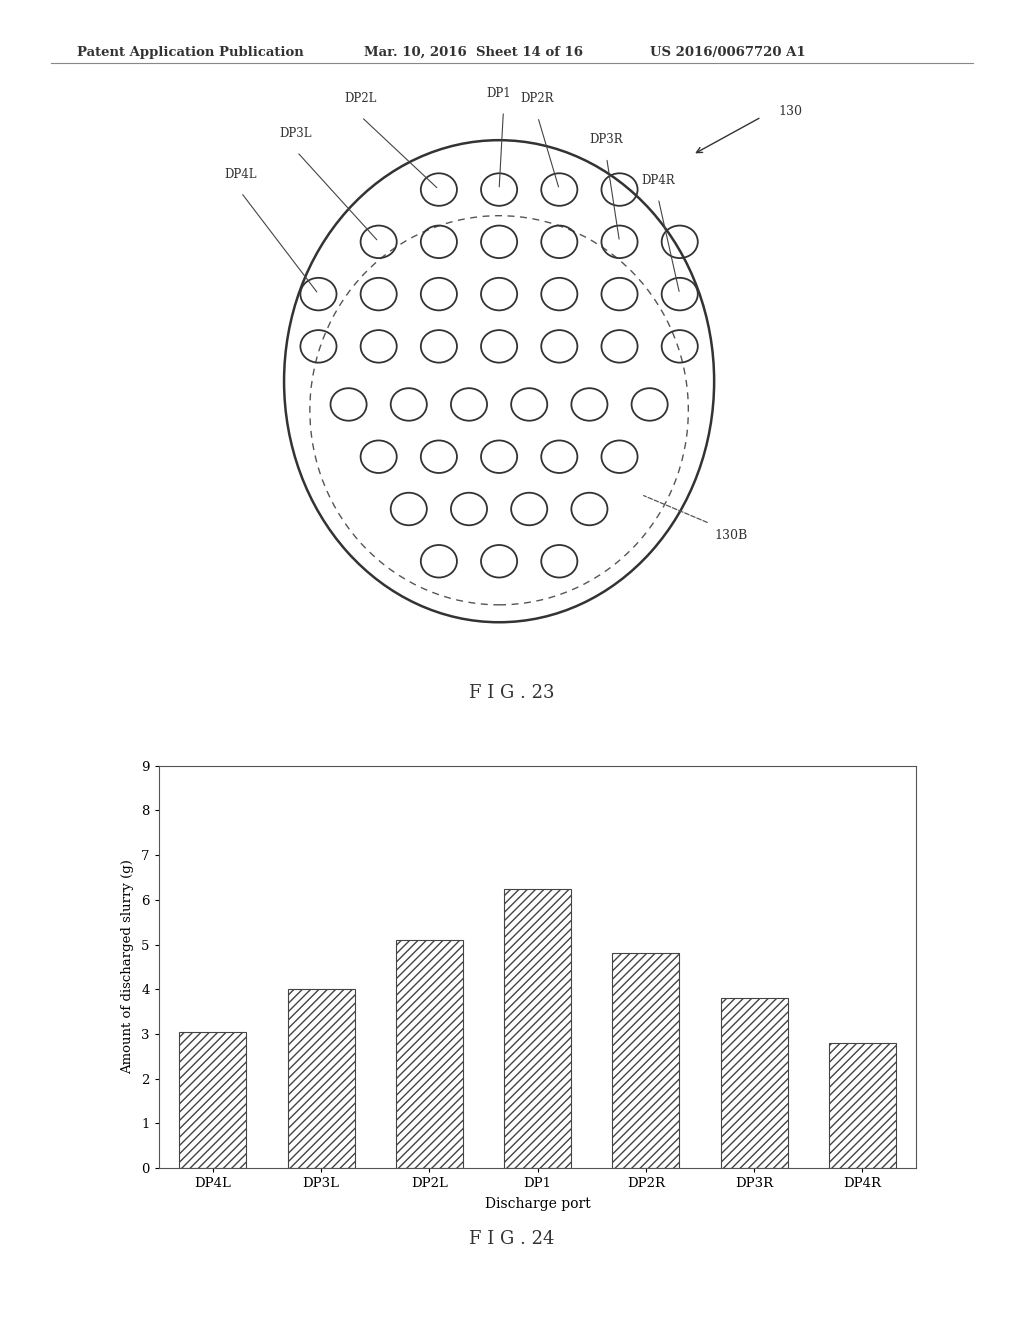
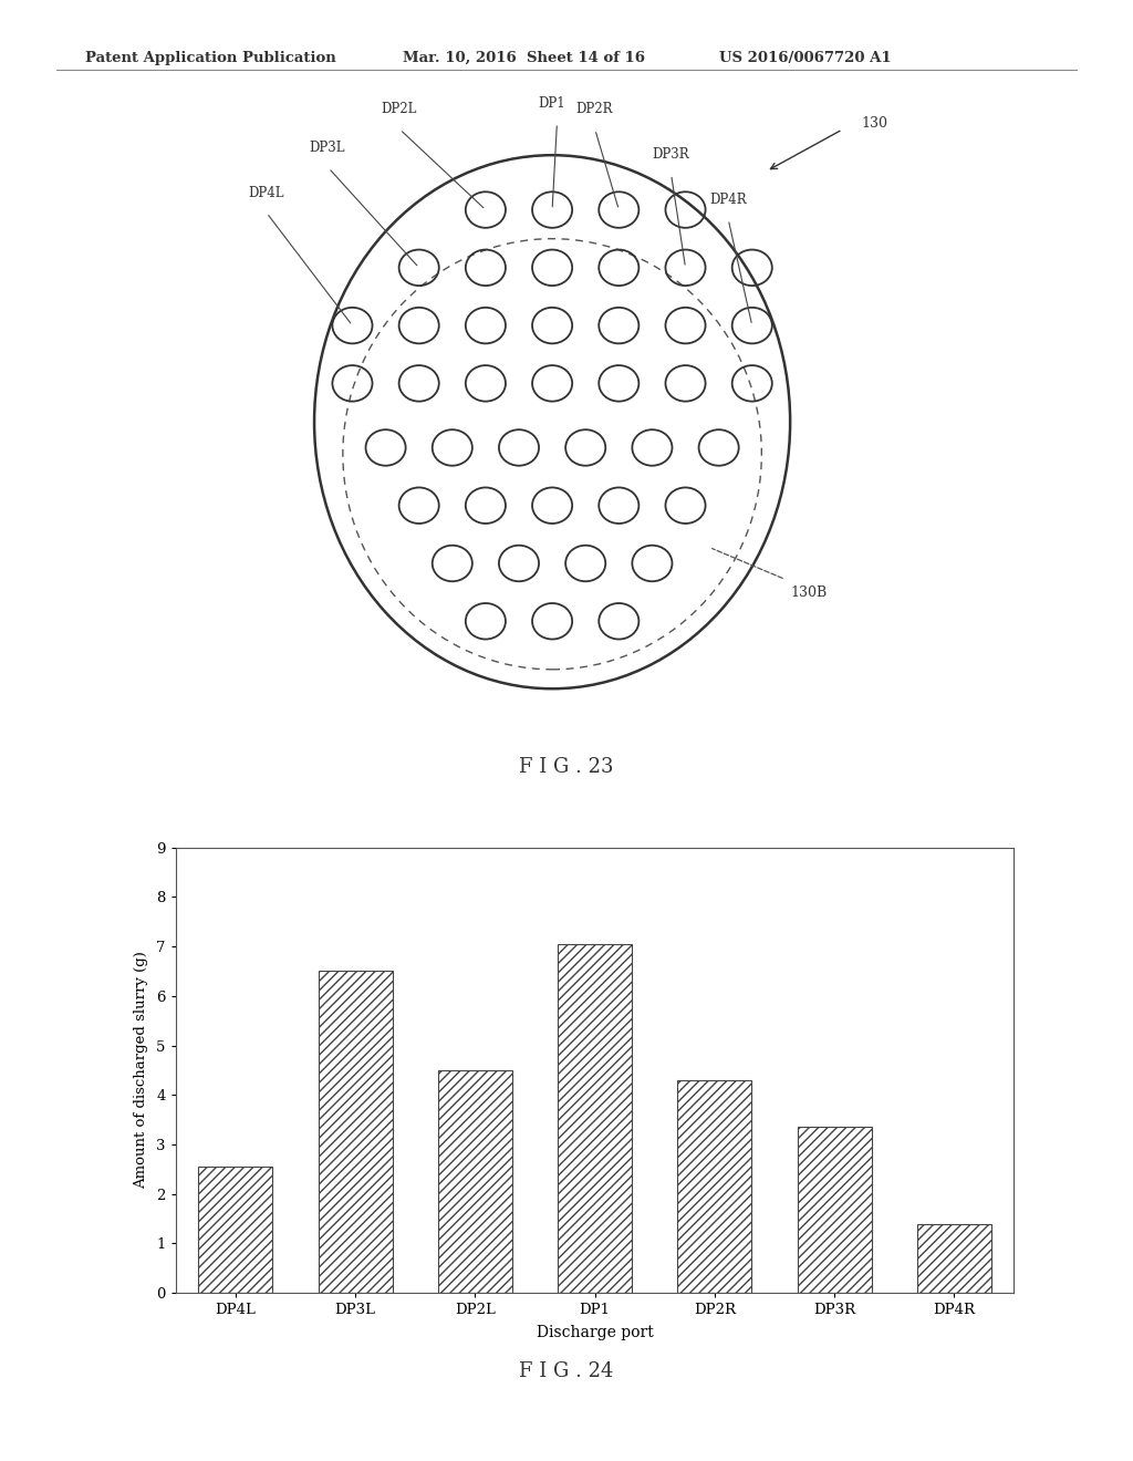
DP4L: 3.05 -> 2.55
DP3L: 4.00 -> 6.50
DP2L: 5.10 -> 4.50
DP1: 6.25 -> 7.05
DP2R: 4.80 -> 4.30
DP3R: 3.80 -> 3.35
DP4R: 2.80 -> 1.40
